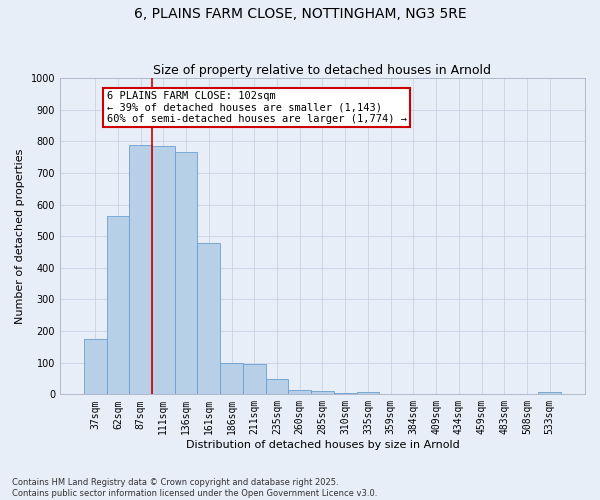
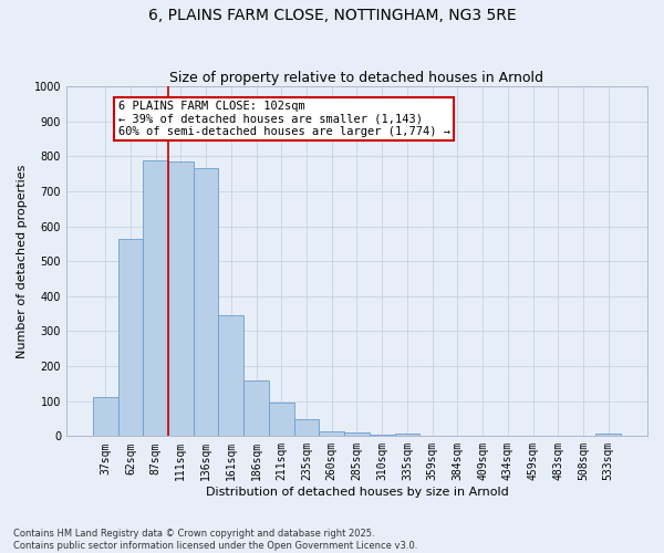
37sqm: 175 -> 113
161sqm: 480 -> 345
186sqm: 100 -> 160
